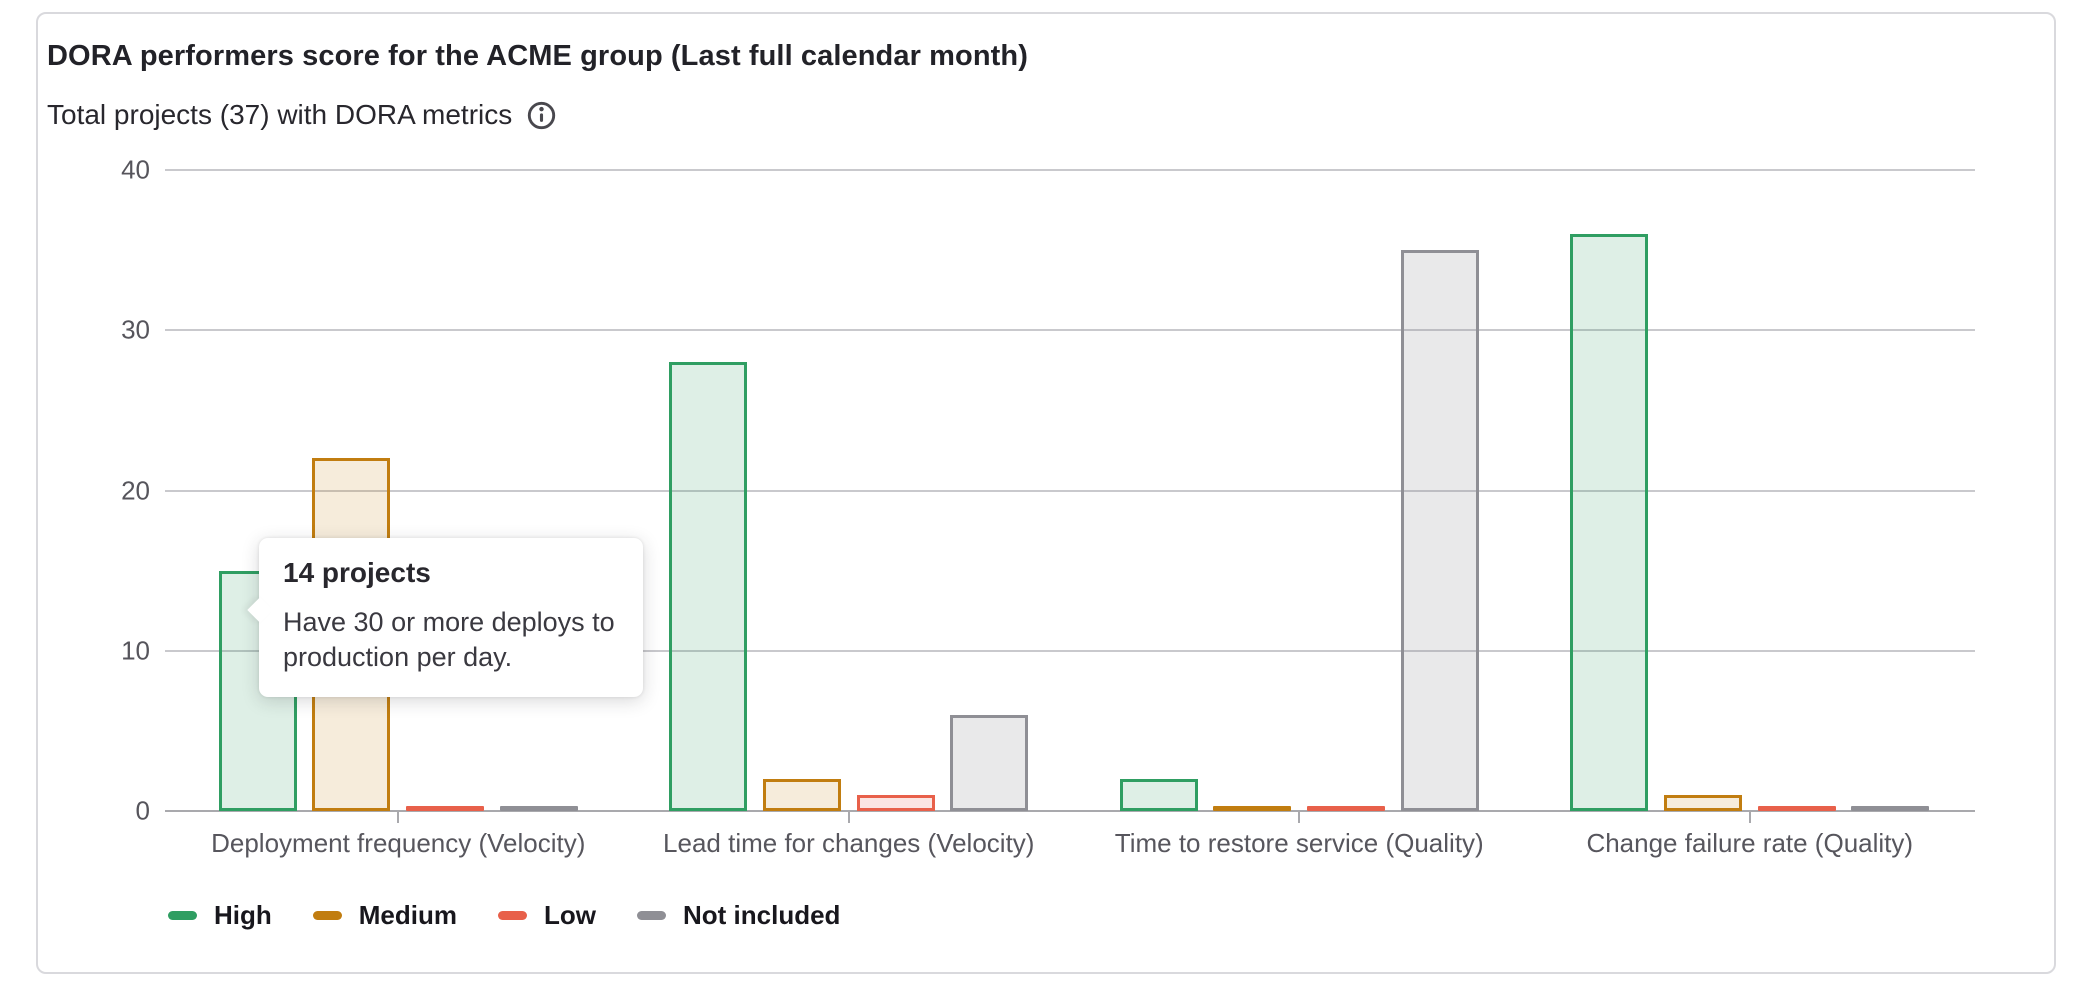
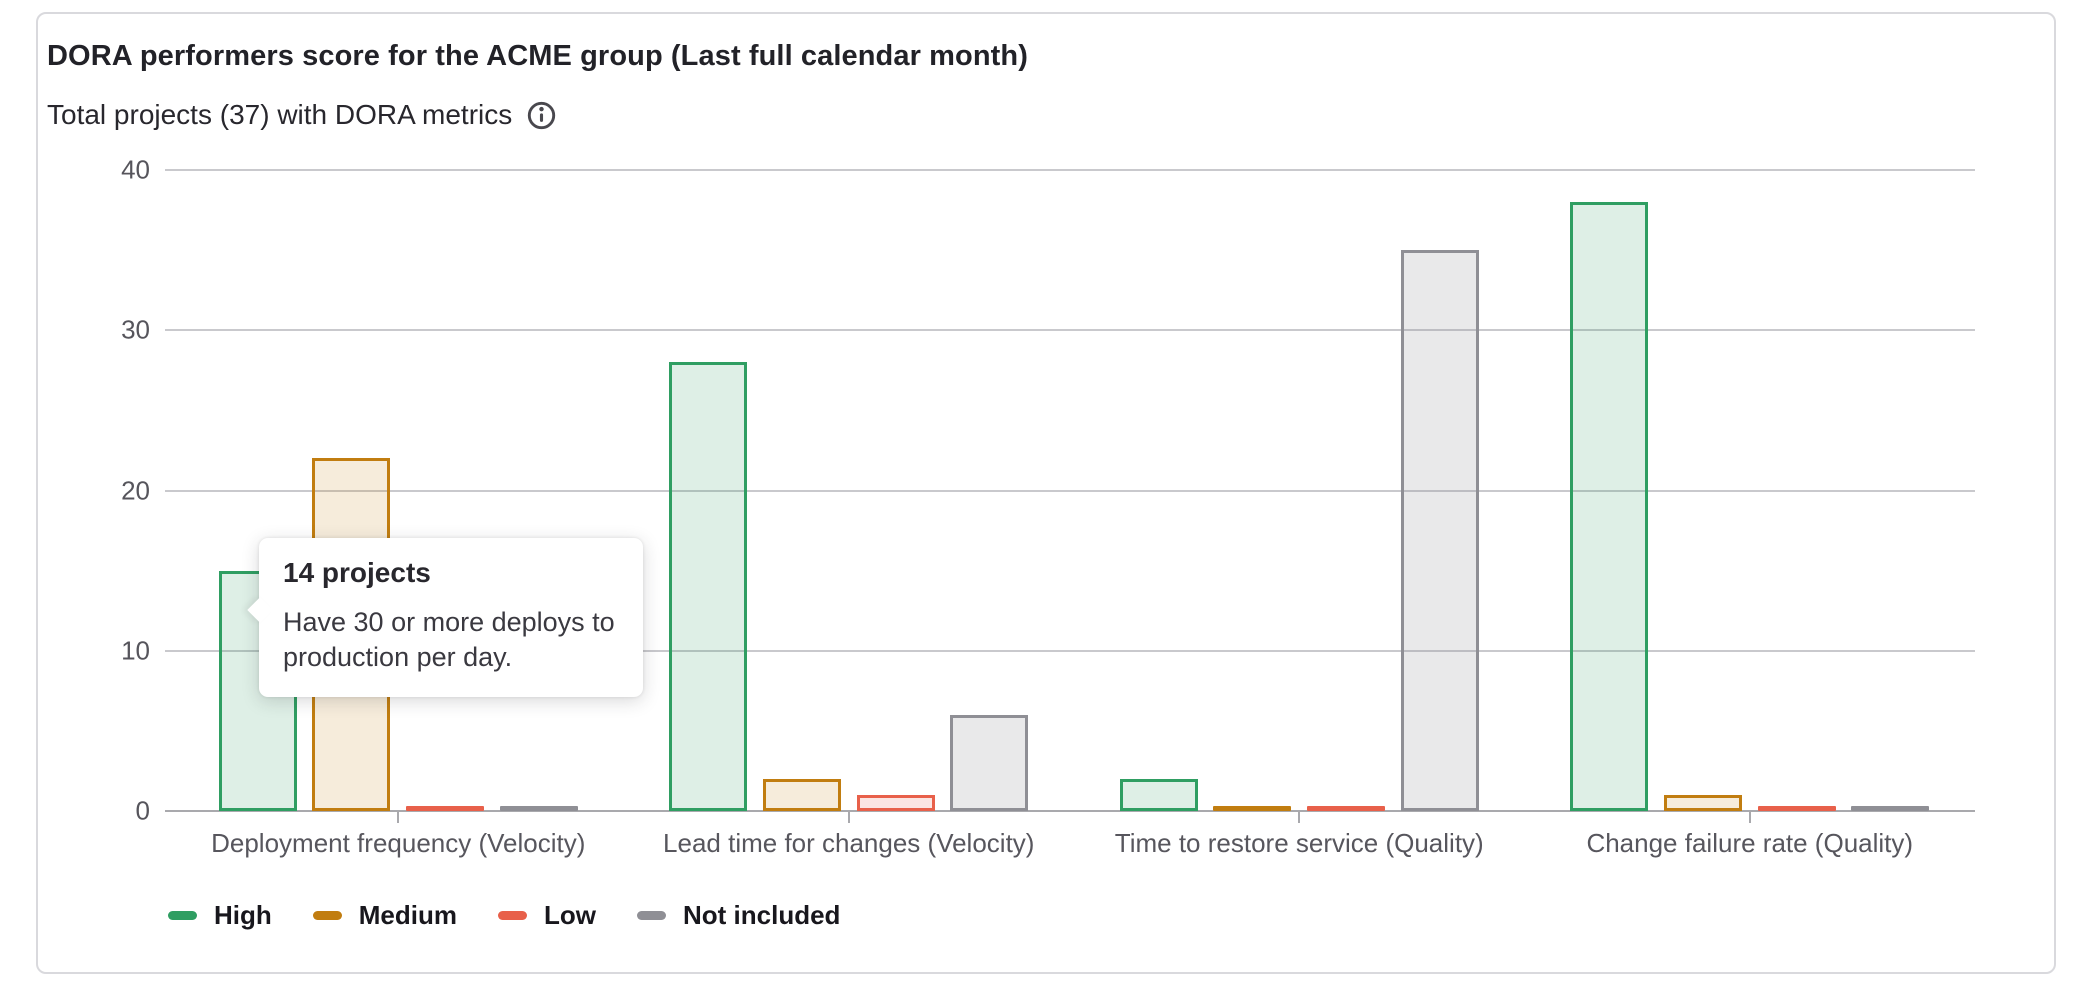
High/Change failure rate (Quality): 36 -> 38
